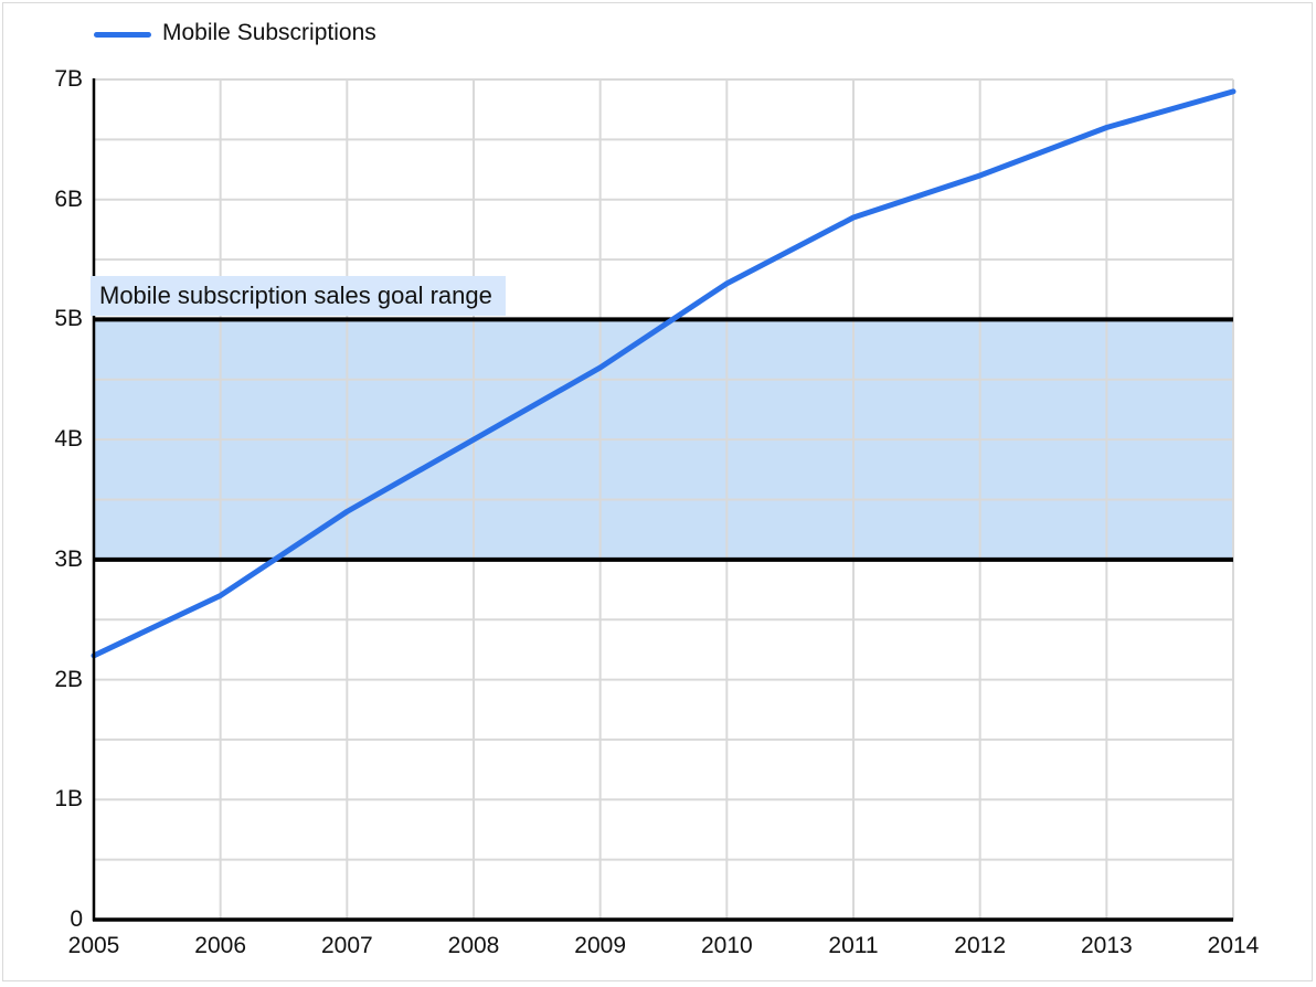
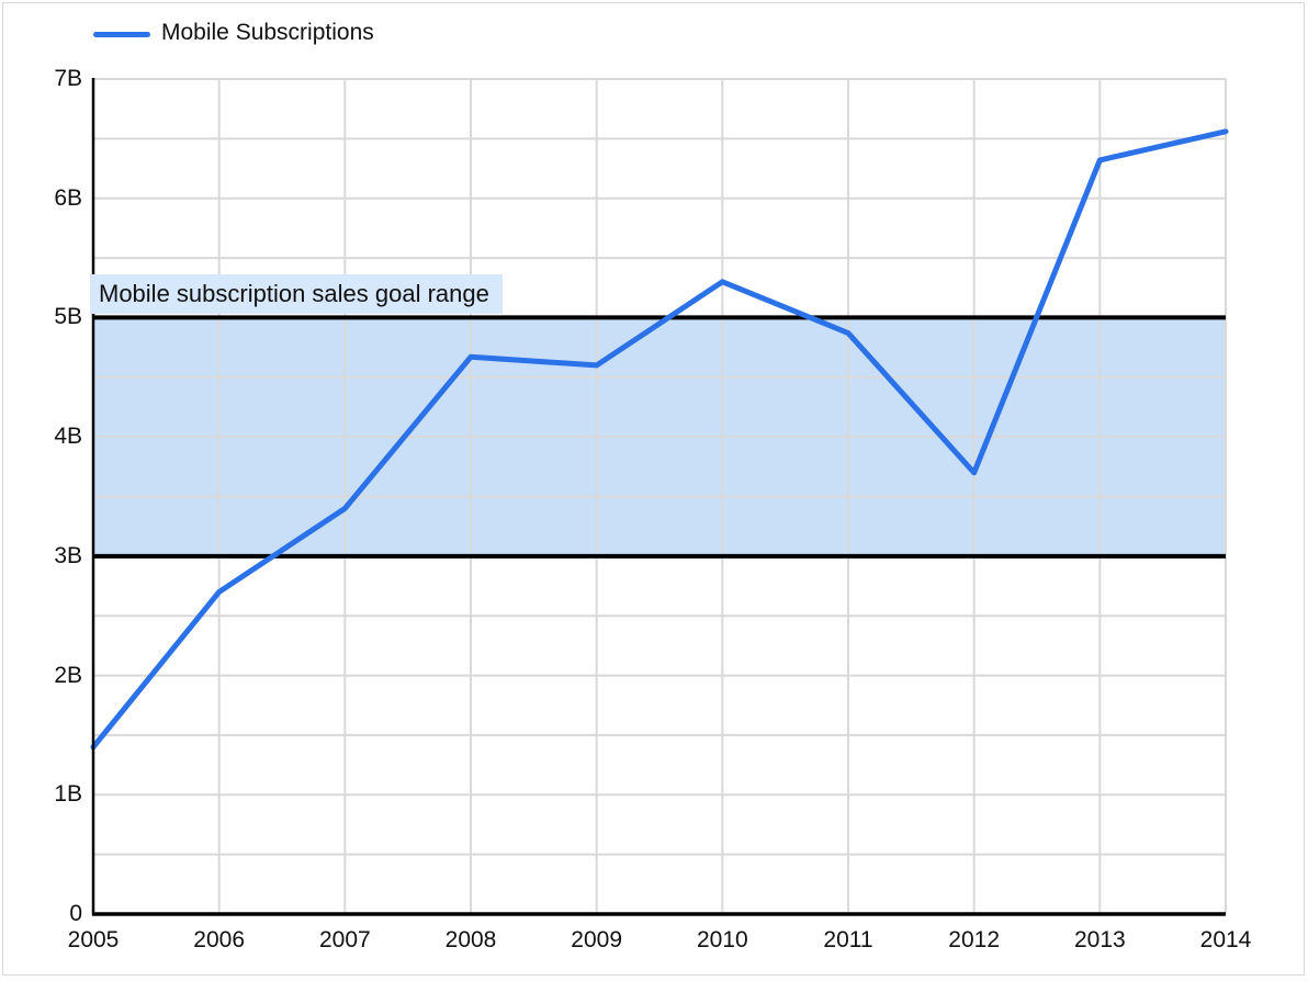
2005: 2.20B -> 1.40B
2008: 4.00B -> 4.67B
2011: 5.85B -> 4.87B
2012: 6.20B -> 3.70B
2013: 6.60B -> 6.32B
2014: 6.90B -> 6.56B
